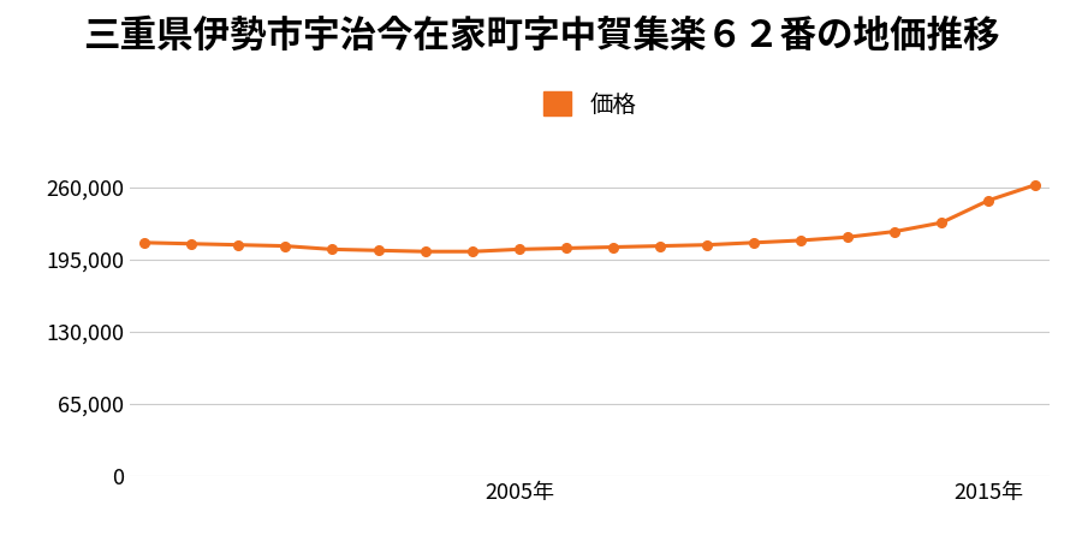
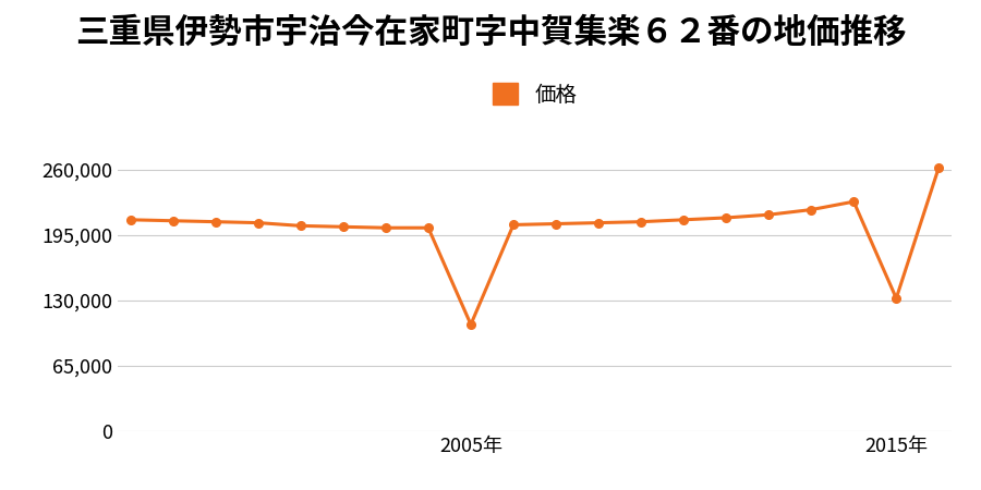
2005年: 204,000 -> 106,000
2015年: 248,000 -> 132,000
